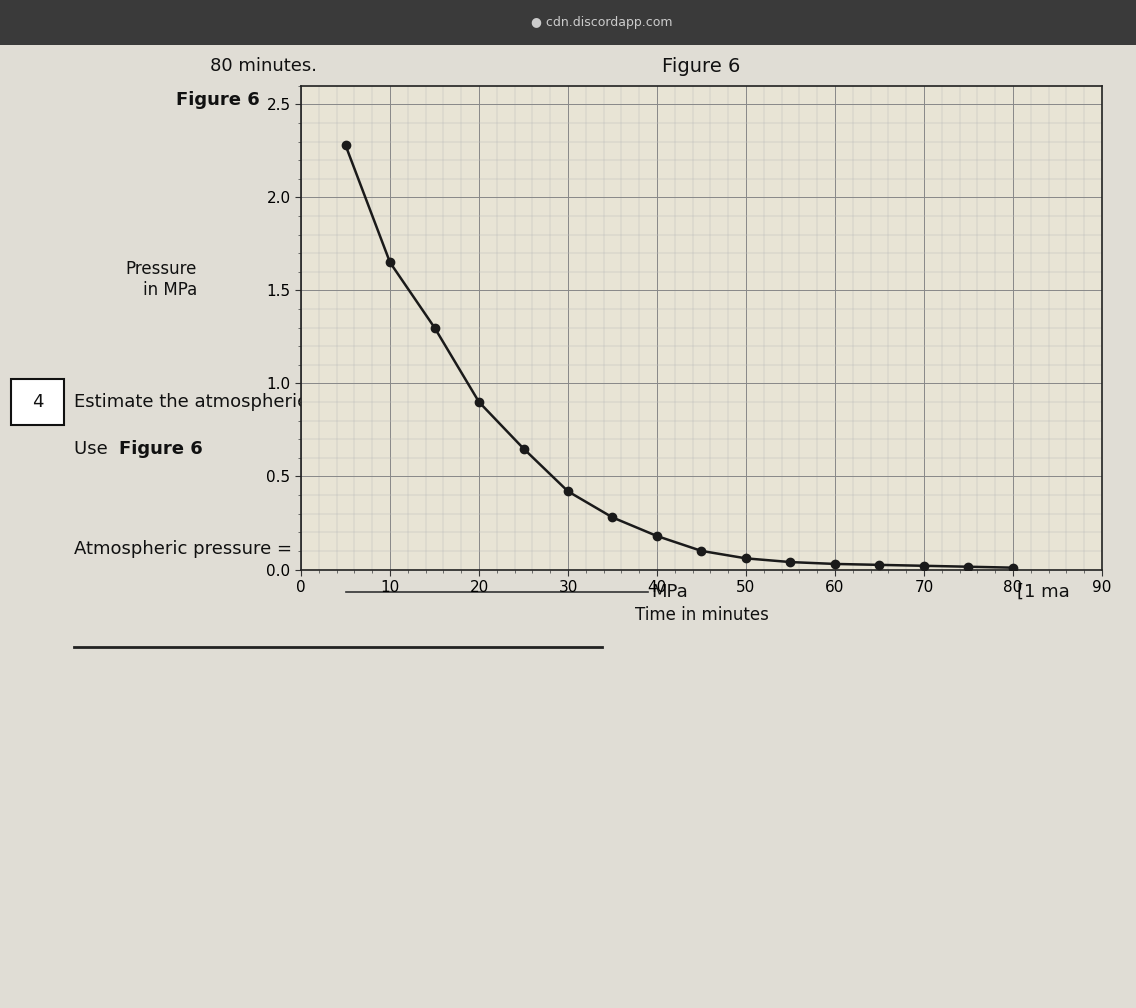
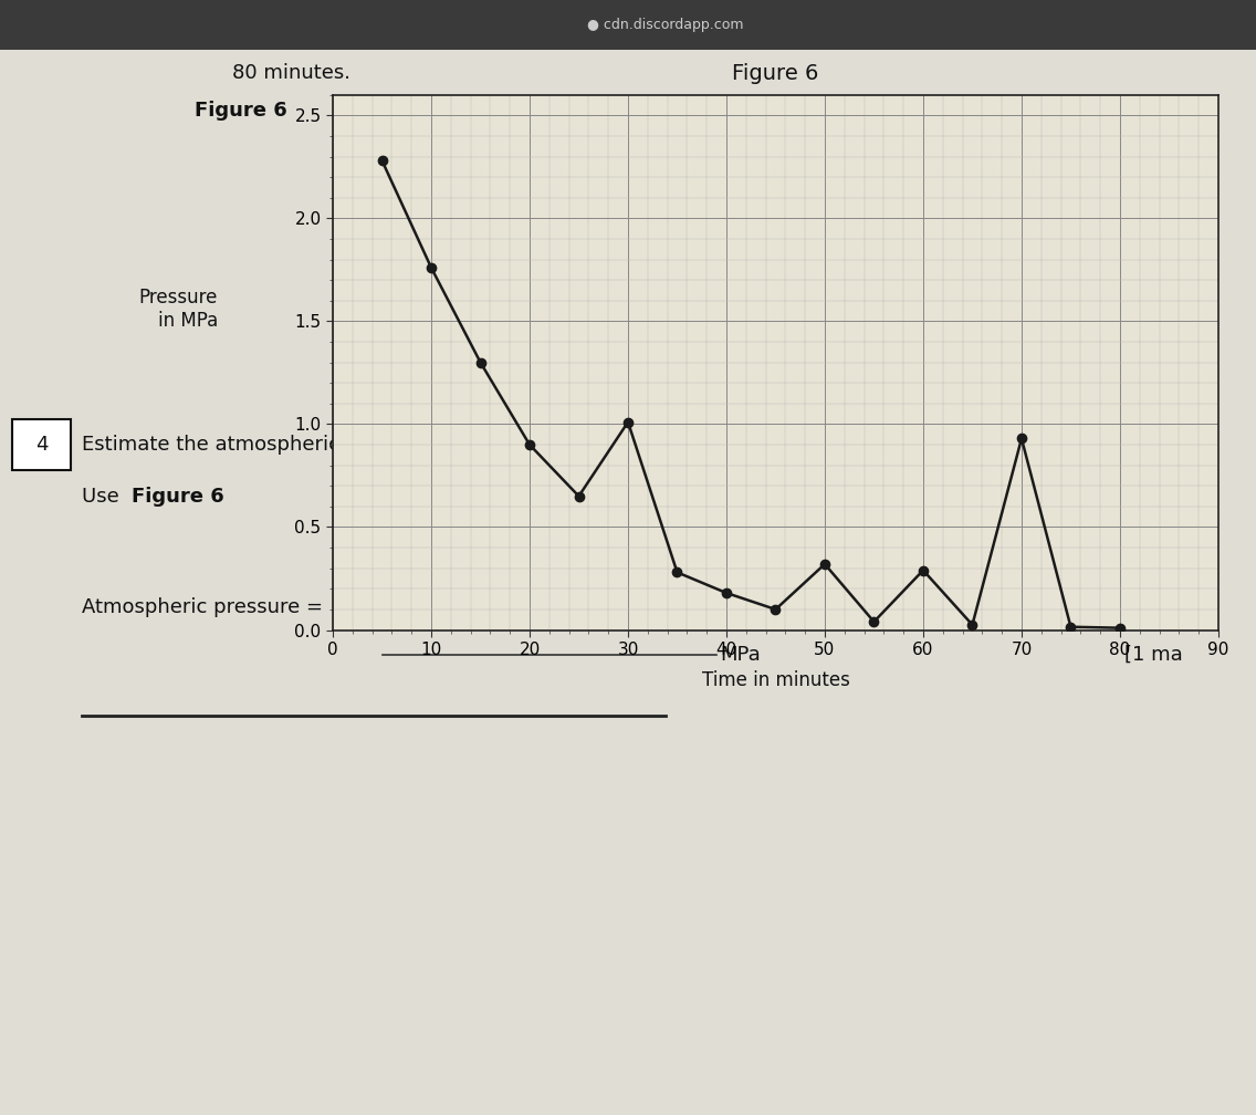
10: 1.65 -> 1.76
30: 0.42 -> 1.01
50: 0.06 -> 0.32
60: 0.03 -> 0.29
70: 0.02 -> 0.93
